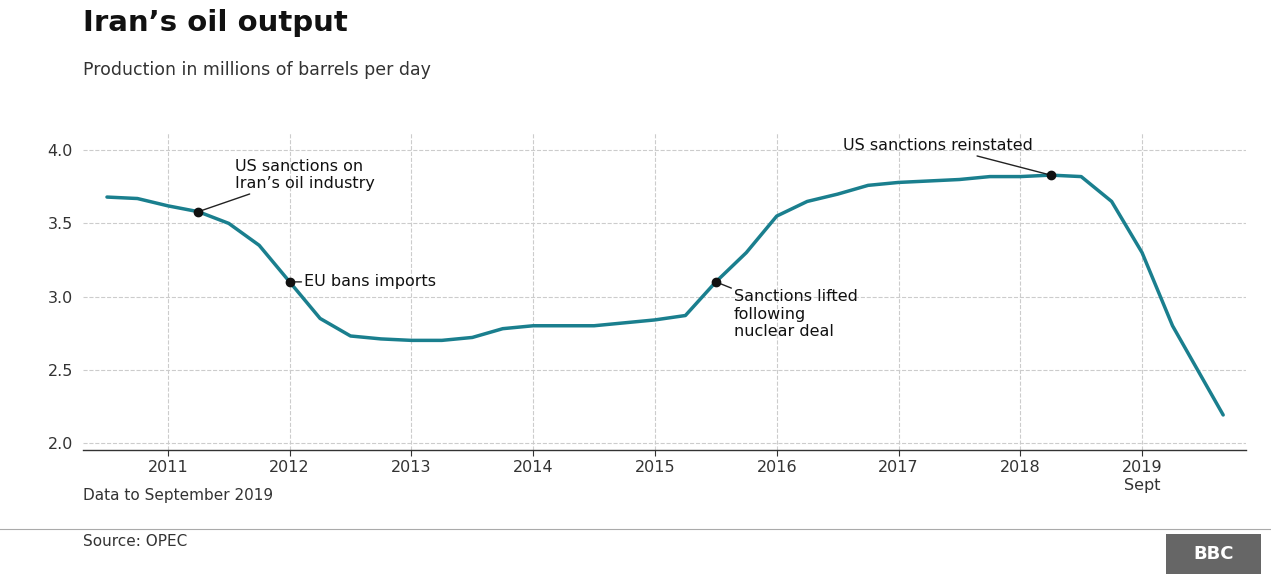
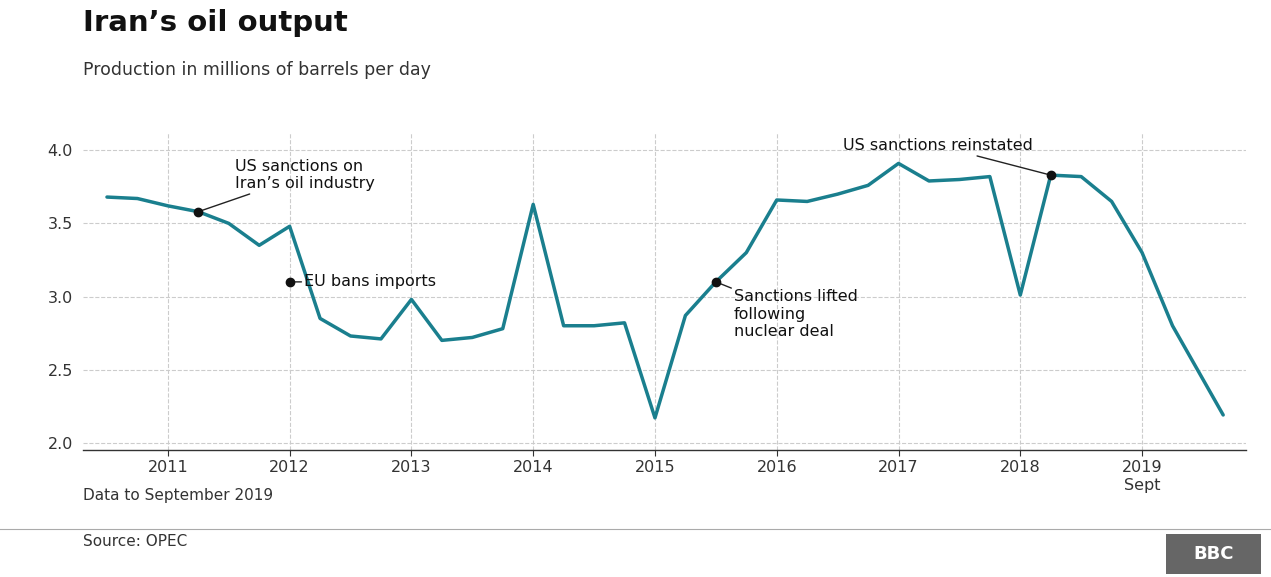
2012: 3.10 -> 3.48
2013: 2.70 -> 2.98
2014: 2.80 -> 3.63
2015: 2.84 -> 2.17
2016: 3.55 -> 3.66
2017: 3.78 -> 3.91
2018: 3.82 -> 3.01
